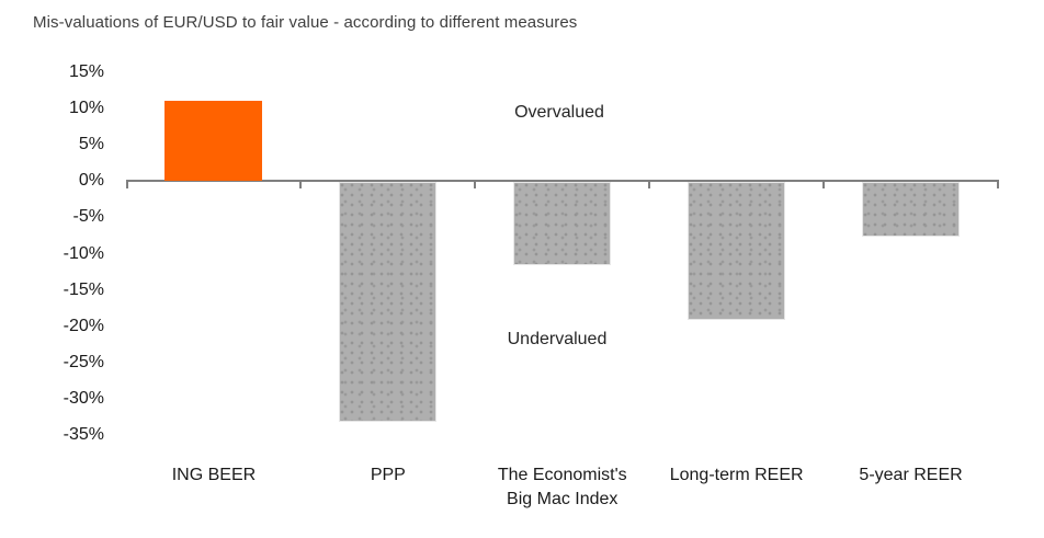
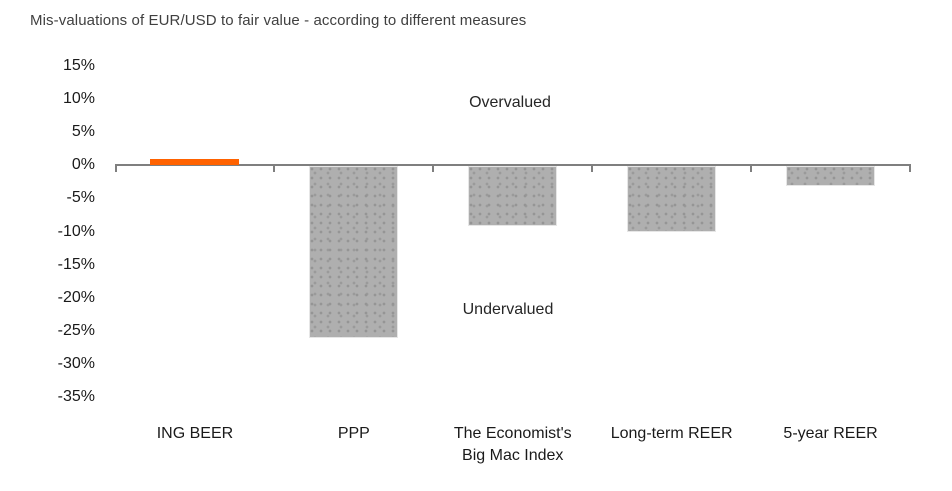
ING BEER: 11% -> 1%
PPP: -33% -> -26%
The Economist's Big Mac Index: -12% -> -9%
Long-term REER: -19% -> -10%
5-year REER: -8% -> -3%
